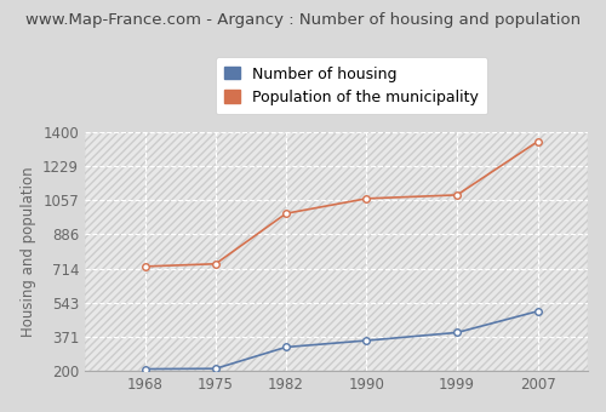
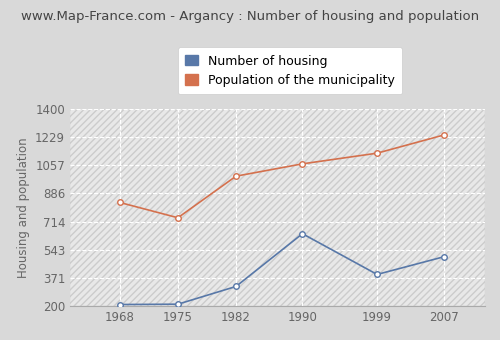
Population of the municipality/1968: 720 -> 830
Number of housing/1990: 350 -> 640
Population of the municipality/1999: 1080 -> 1130
Population of the municipality/2007: 1350 -> 1240
